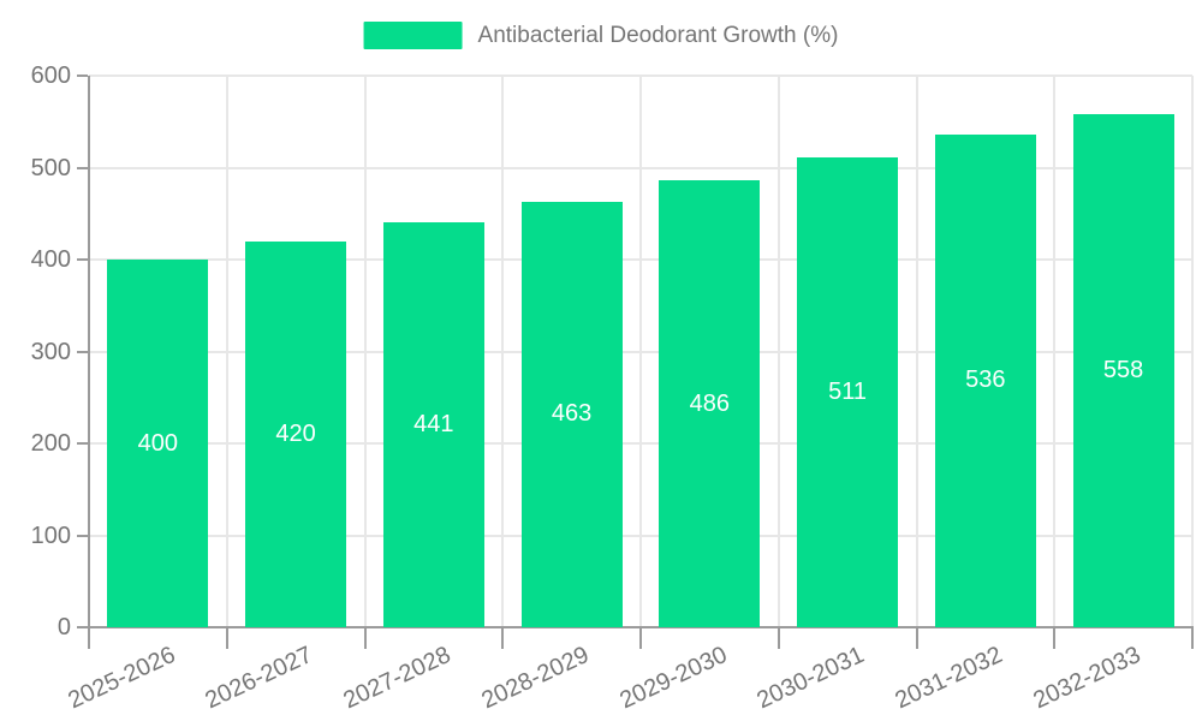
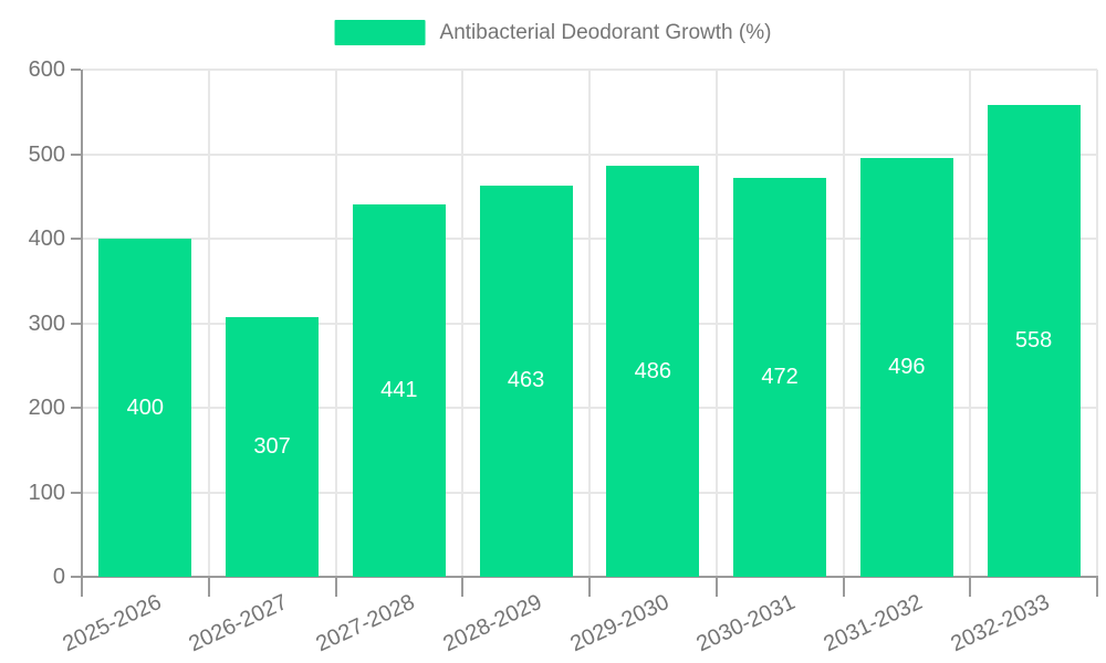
2026-2027: 420 -> 307
2030-2031: 511 -> 472
2031-2032: 536 -> 496
